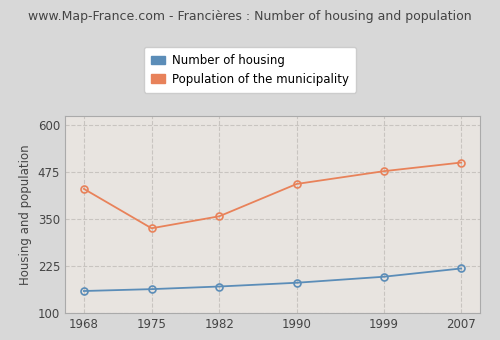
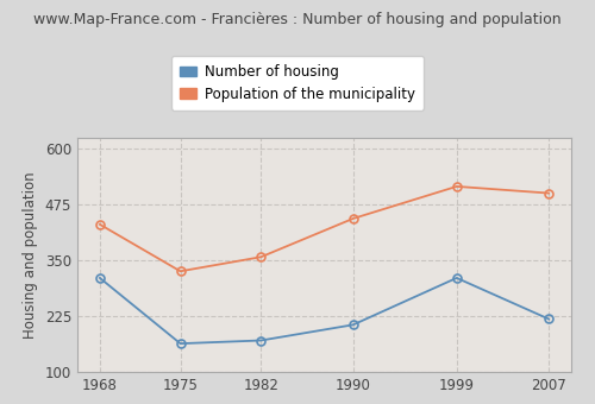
Number of housing/1968: 158 -> 310
Number of housing/1990: 180 -> 205
Number of housing/1999: 196 -> 310
Population of the municipality/1999: 477 -> 515
